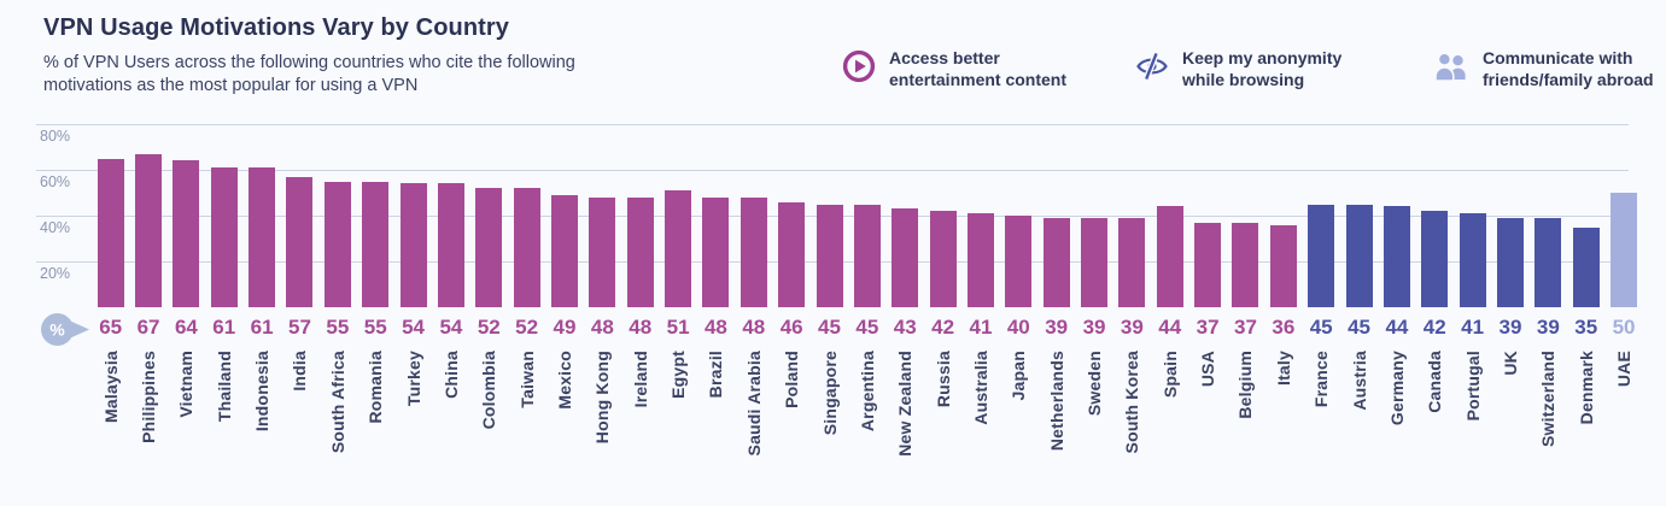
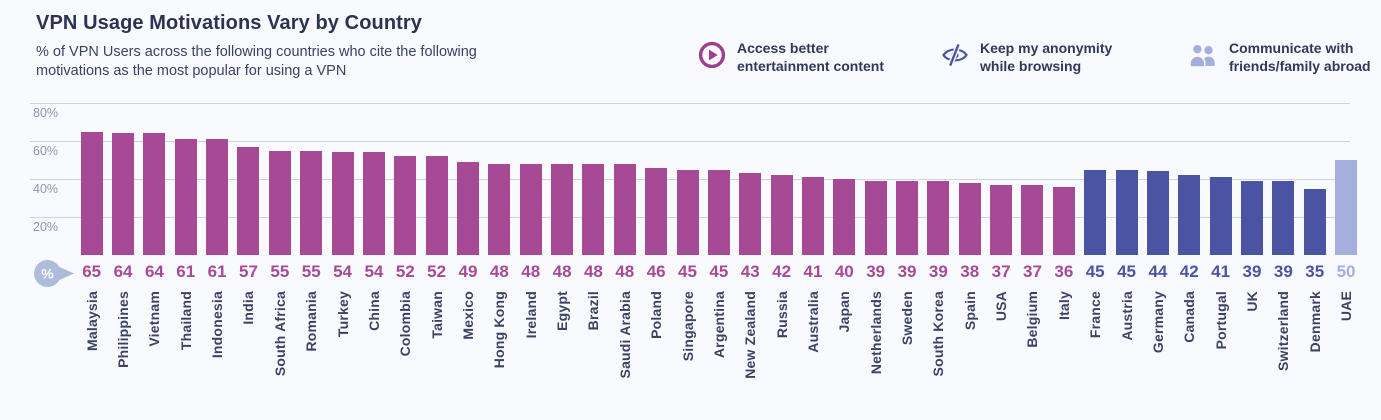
Philippines: 67 -> 64
Egypt: 51 -> 48
Spain: 44 -> 38
